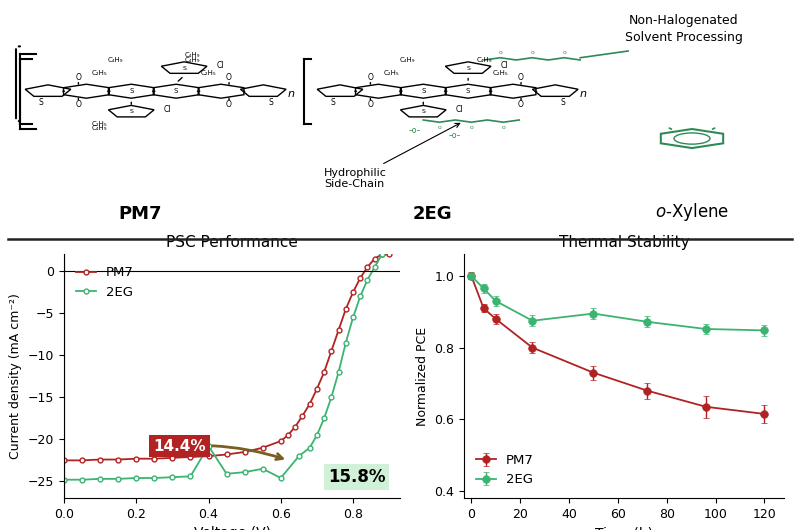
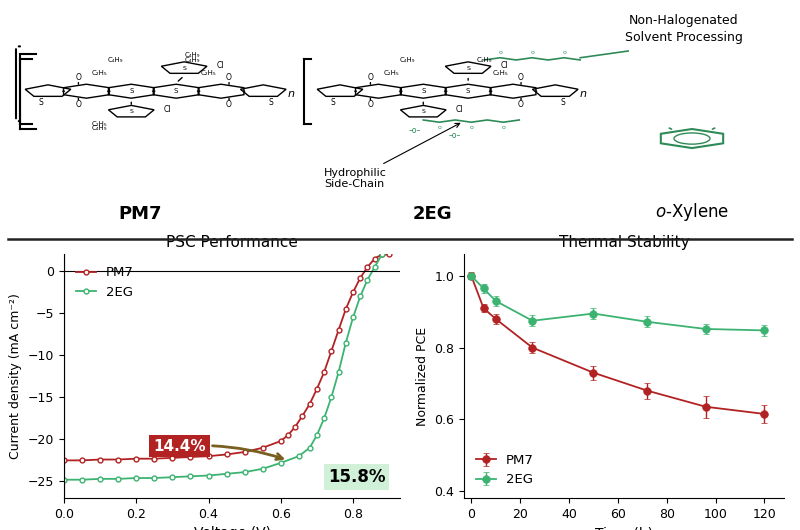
PSC Performance/2EG/0.4: -20.8 -> -24.3
PSC Performance/2EG/0.6: -24.6 -> -22.8
